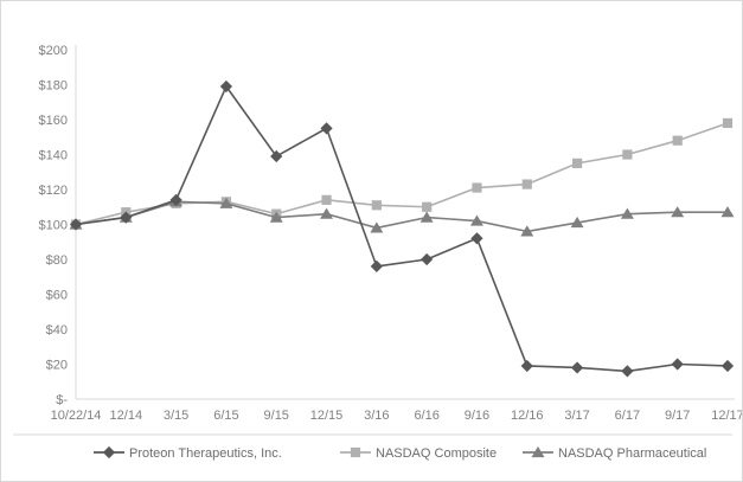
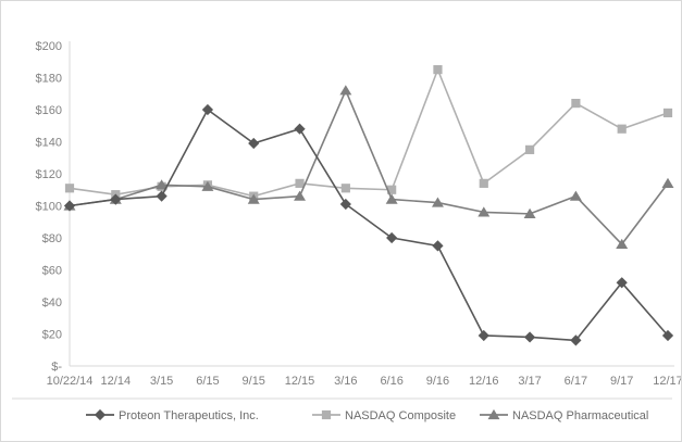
NASDAQ Composite/10/22/14: $100 -> $111
Proteon Therapeutics, Inc./3/15: $114 -> $106
Proteon Therapeutics, Inc./6/15: $179 -> $160
Proteon Therapeutics, Inc./12/15: $155 -> $148
Proteon Therapeutics, Inc./3/16: $76 -> $101
NASDAQ Pharmaceutical/3/16: $98 -> $172
Proteon Therapeutics, Inc./9/16: $92 -> $75
NASDAQ Composite/9/16: $121 -> $185
NASDAQ Composite/12/16: $123 -> $114
NASDAQ Pharmaceutical/3/17: $101 -> $95
NASDAQ Composite/6/17: $140 -> $164
Proteon Therapeutics, Inc./9/17: $20 -> $52
NASDAQ Pharmaceutical/9/17: $107 -> $76
NASDAQ Pharmaceutical/12/17: $107 -> $114
